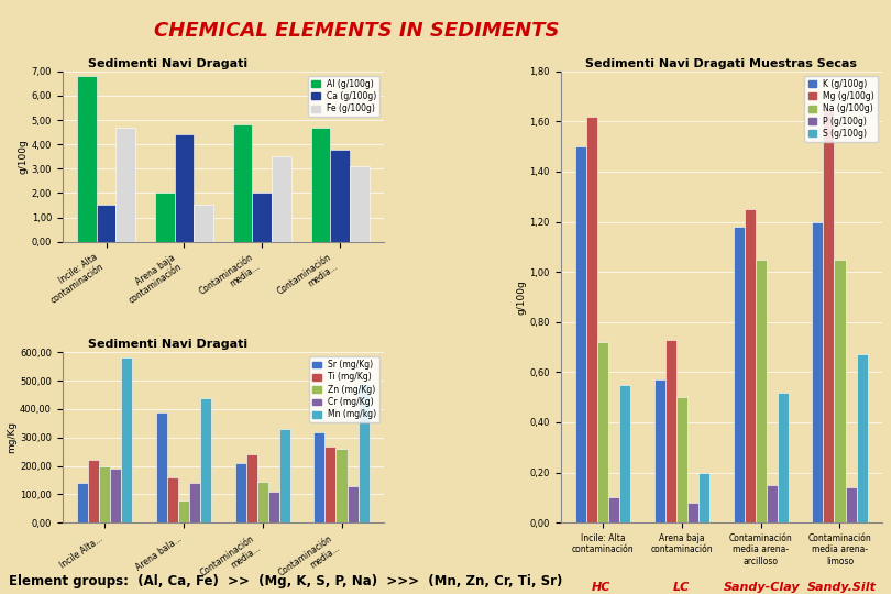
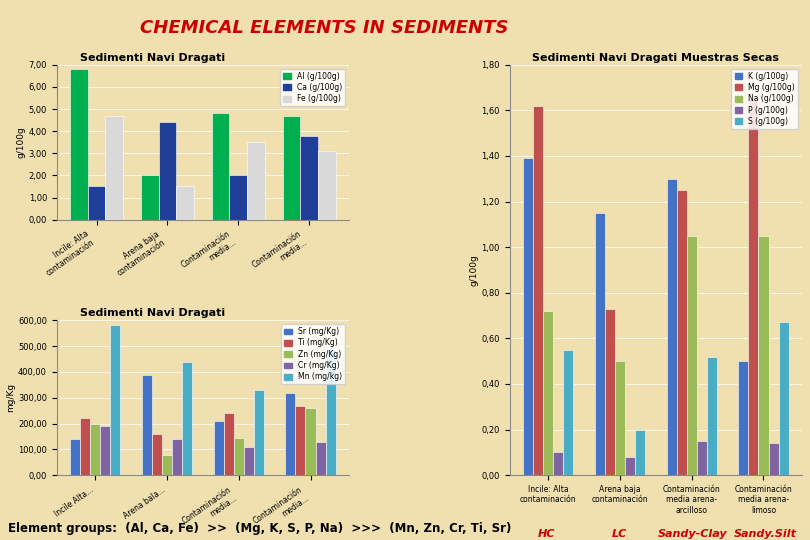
Sedimenti Navi Dragati Muestras Secas/K (g/100g)/Incile: Alta contaminación: 1,50 -> 1,39
Sedimenti Navi Dragati Muestras Secas/K (g/100g)/Arena baja contaminación: 0,57 -> 1,15
Sedimenti Navi Dragati Muestras Secas/K (g/100g)/Contaminación media arena- arcilloso: 1,18 -> 1,30
Sedimenti Navi Dragati Muestras Secas/K (g/100g)/Contaminación media arena- limoso: 1,20 -> 0,50
